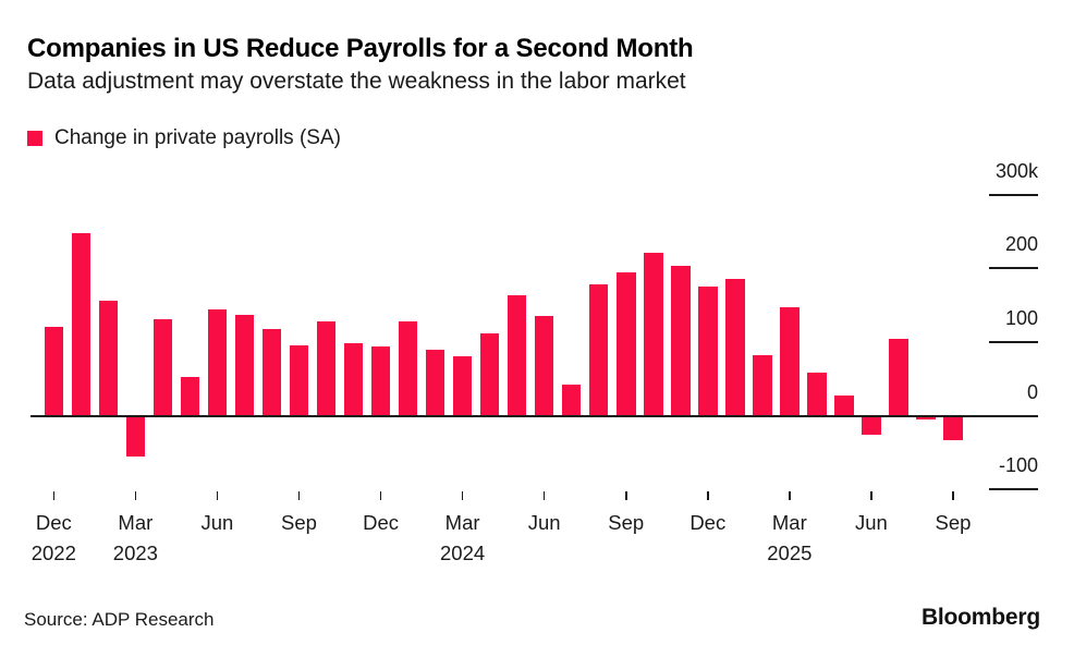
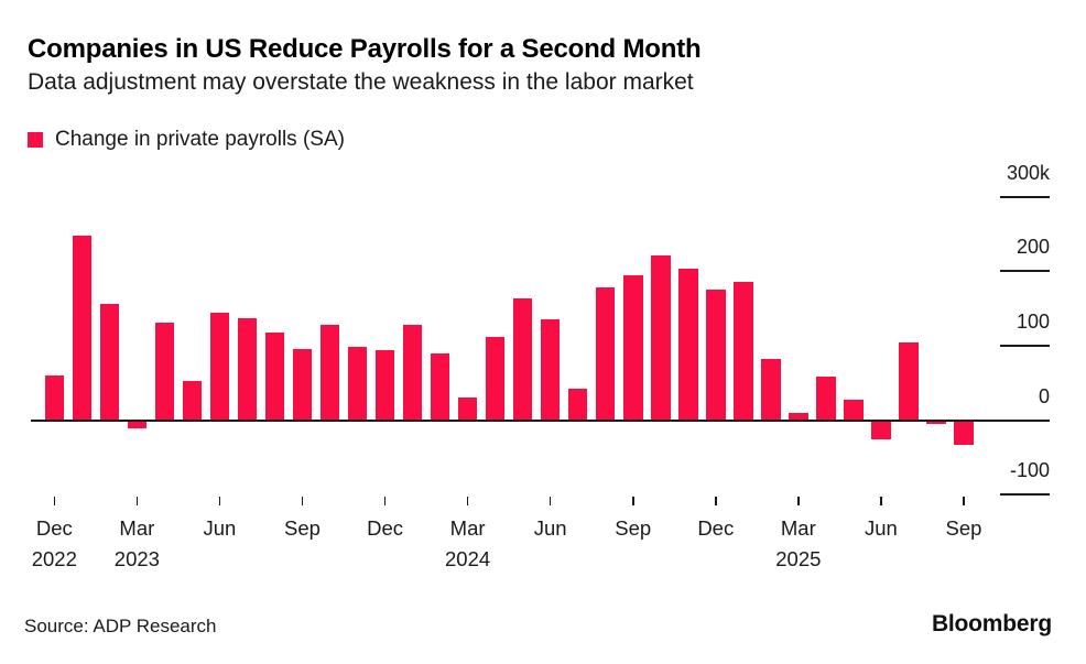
Dec 2022: 120k -> 60k
Mar 2023: -50k -> -10k
Mar 2024: 80k -> 30k
Mar 2025: 150k -> 10k
